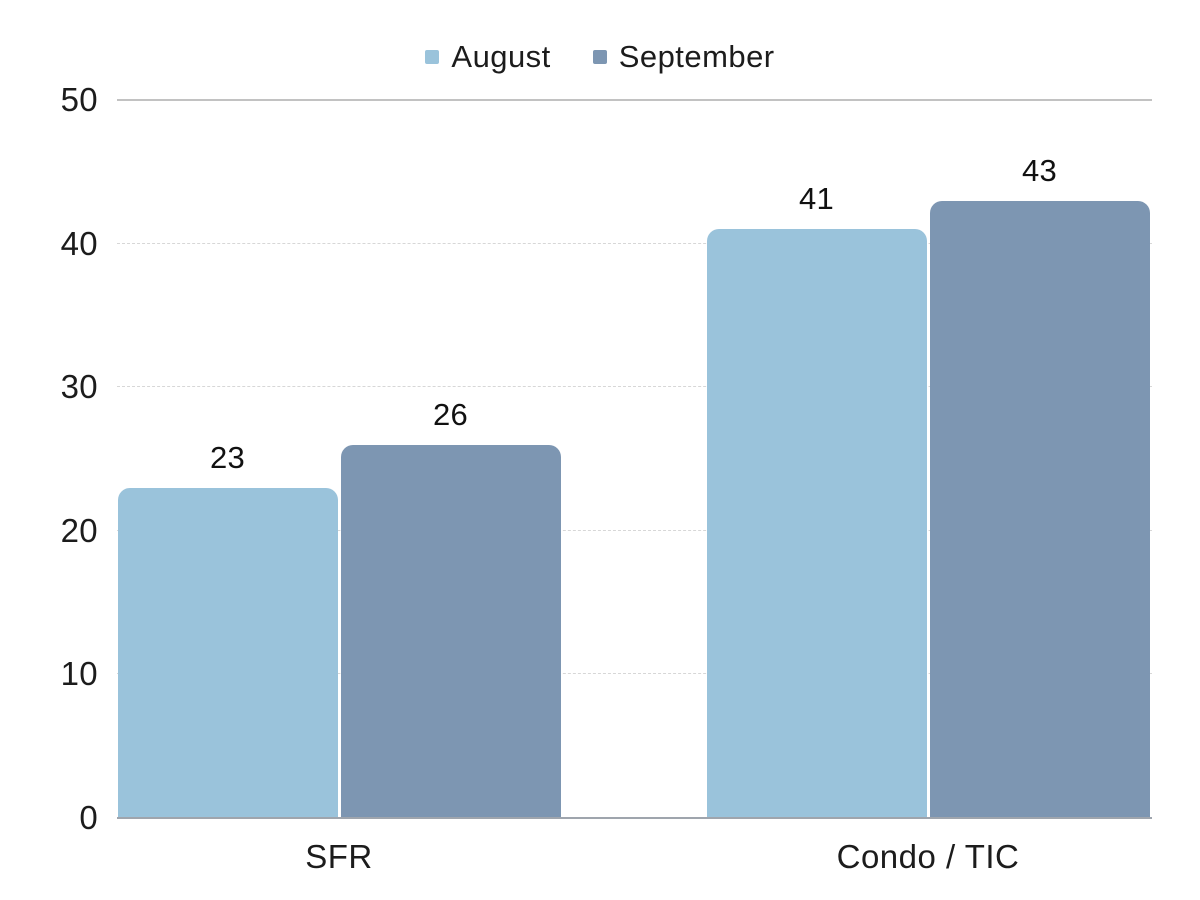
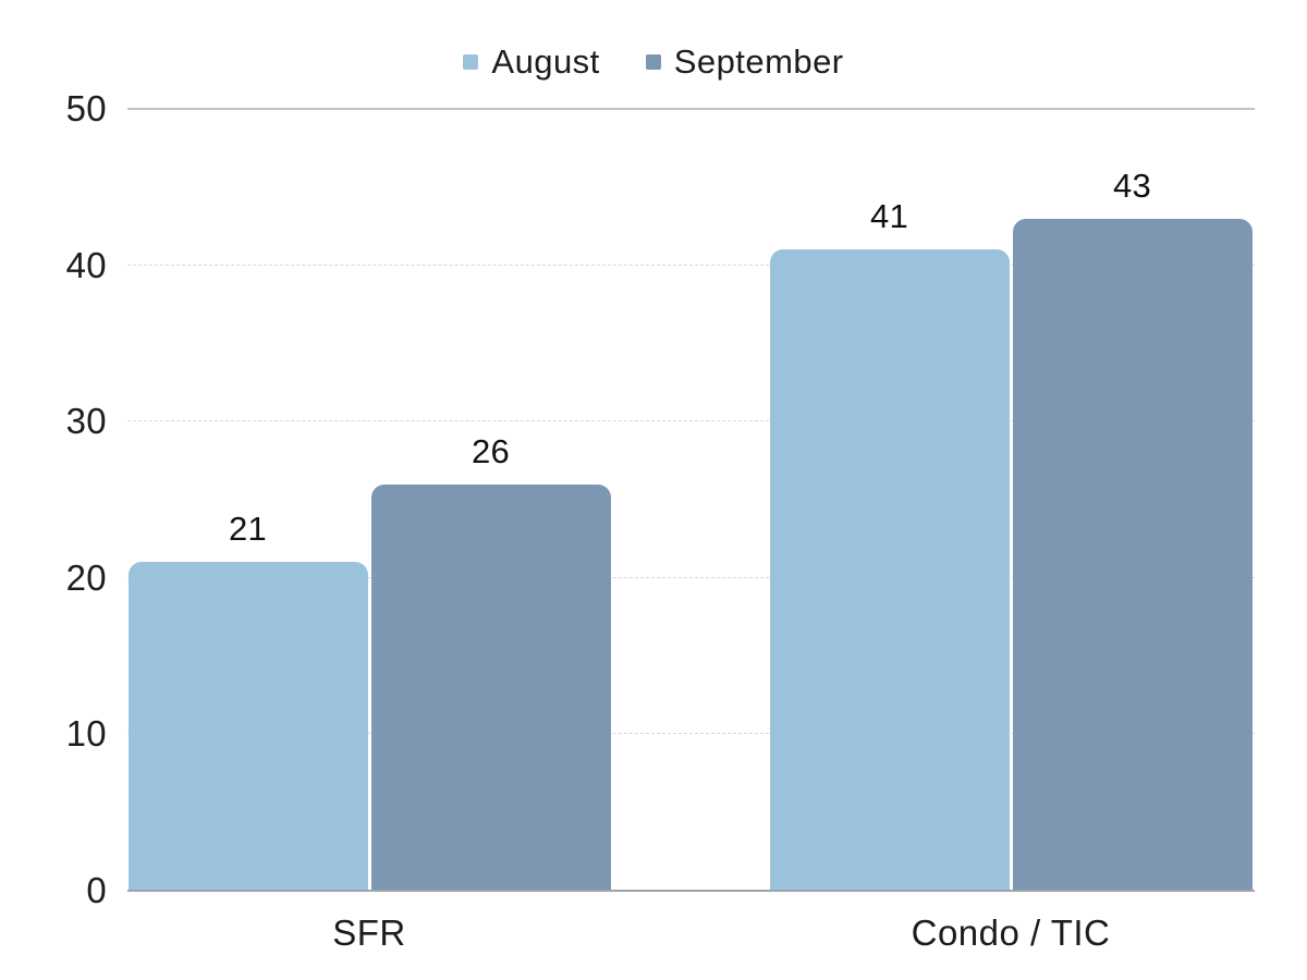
August/SFR: 23 -> 21
